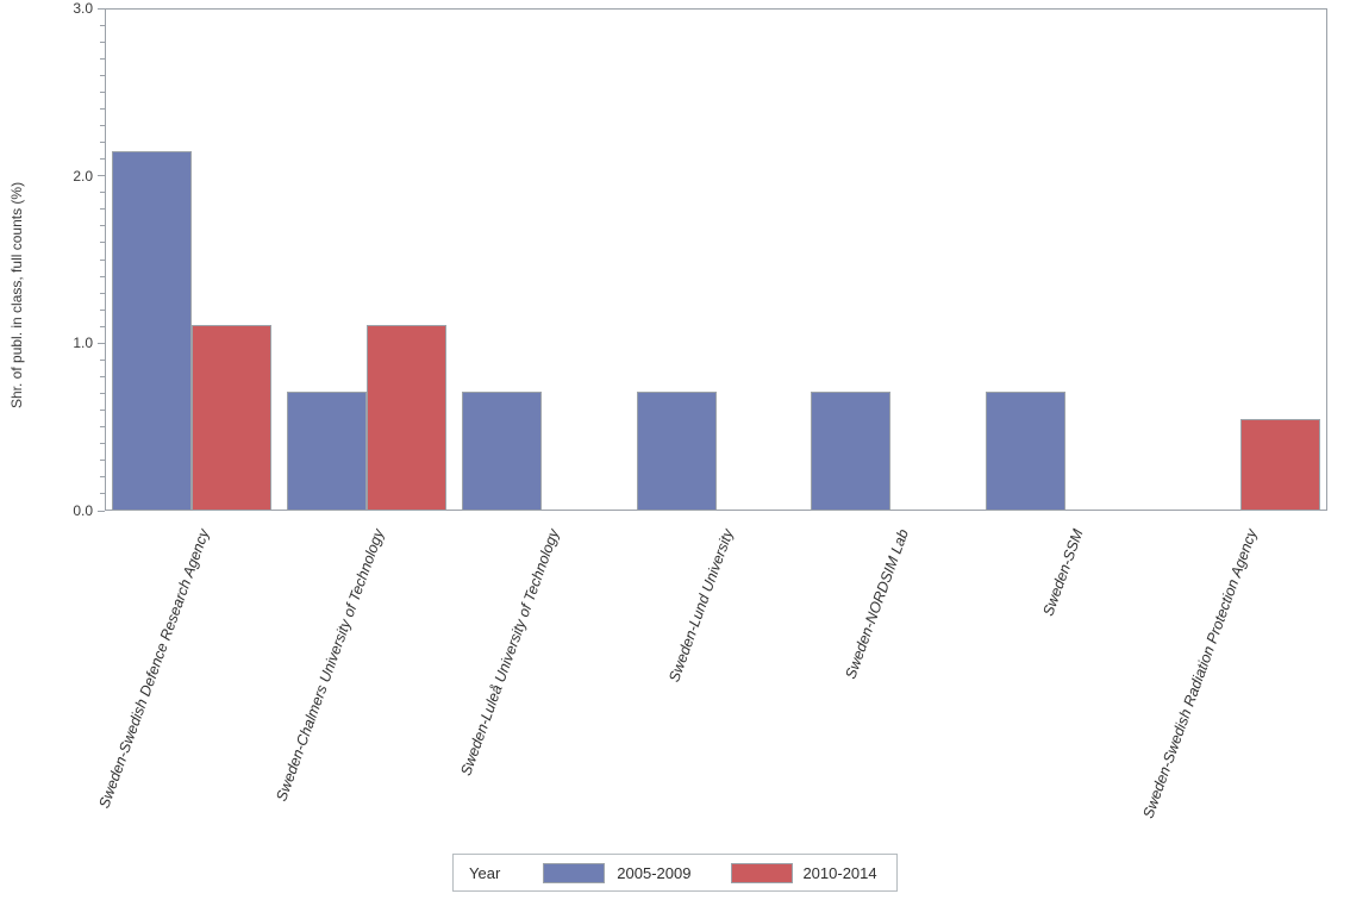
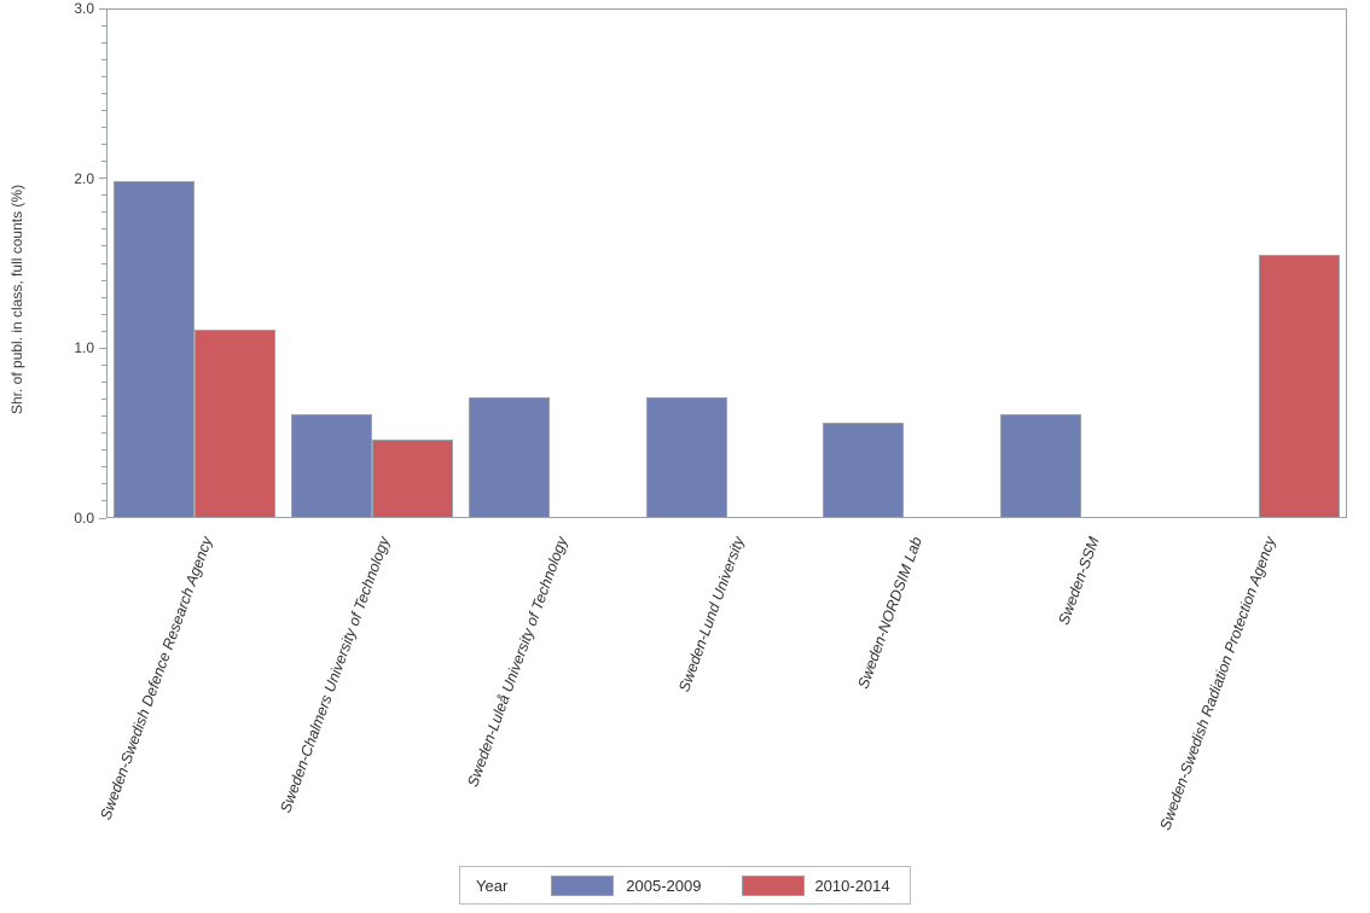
2005-2009/Sweden-Swedish Defence Research Agency: 2.15 -> 1.98
2005-2009/Sweden-Chalmers University of Technology: 0.71 -> 0.61
2010-2014/Sweden-Chalmers University of Technology: 1.11 -> 0.46
2005-2009/Sweden-NORDSIM Lab: 0.71 -> 0.56
2005-2009/Sweden-SSM: 0.71 -> 0.61
2010-2014/Sweden-Swedish Radiation Protection Agency: 0.55 -> 1.55
